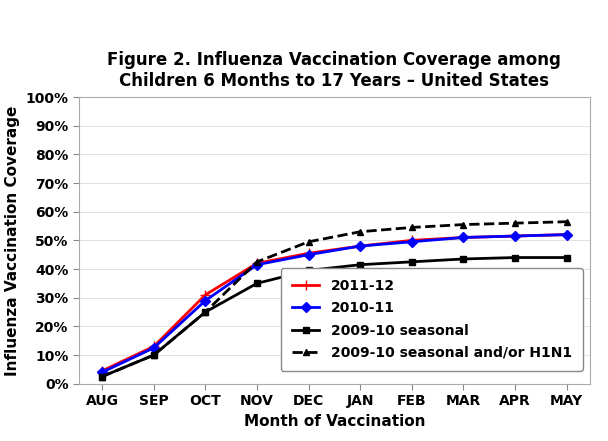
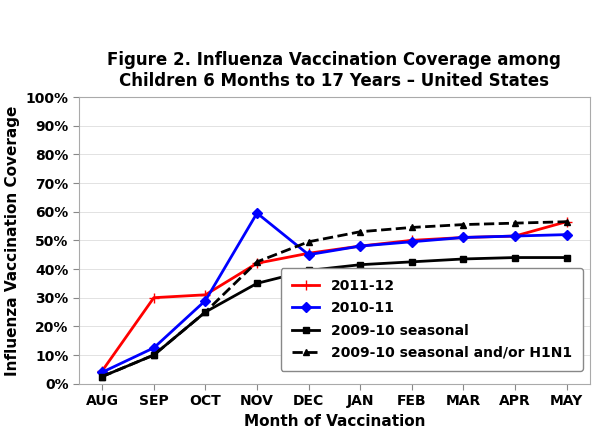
2011-12/SEP: 13.0% -> 30.0%
2010-11/NOV: 41.5% -> 59.5%
2011-12/MAY: 52.0% -> 56.5%
